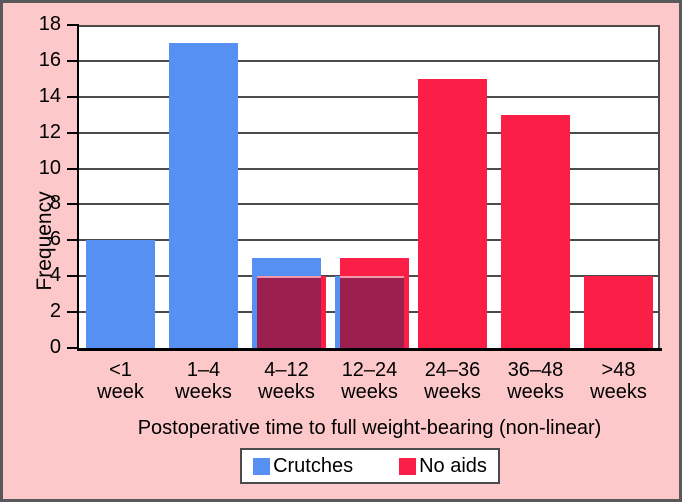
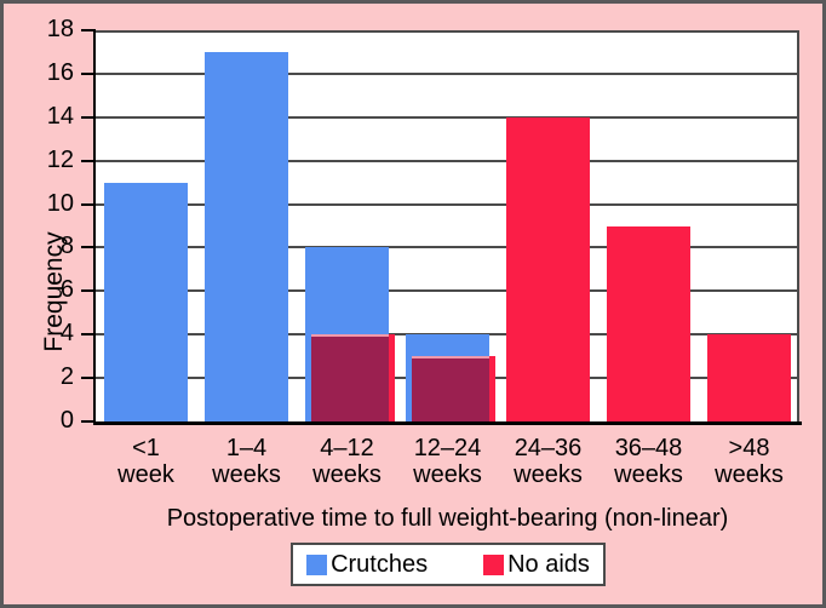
Crutches/<1 week: 6 -> 11
Crutches/4–12 weeks: 5 -> 8
No aids/12–24 weeks: 5 -> 3
No aids/24–36 weeks: 15 -> 14
No aids/36–48 weeks: 13 -> 9
